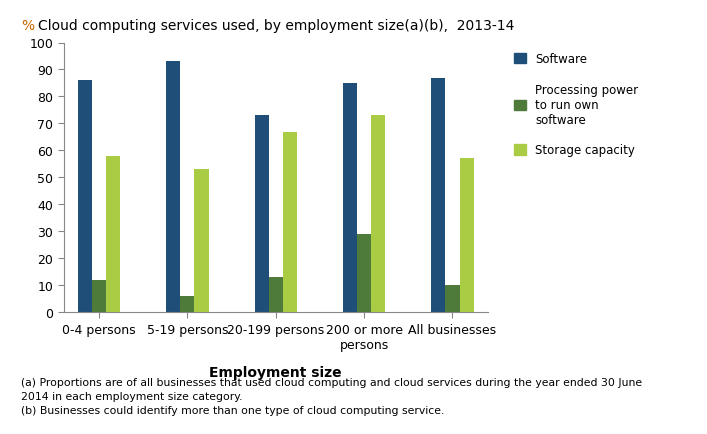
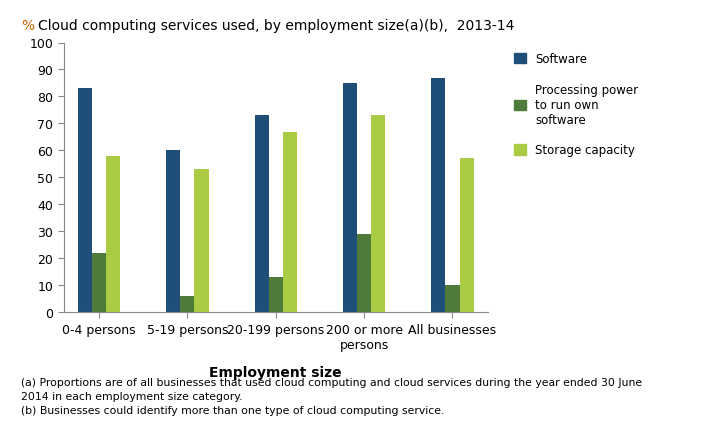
Software/0-4 persons: 86 -> 83
Processing power to run own software/0-4 persons: 12 -> 22
Software/5-19 persons: 93 -> 60
